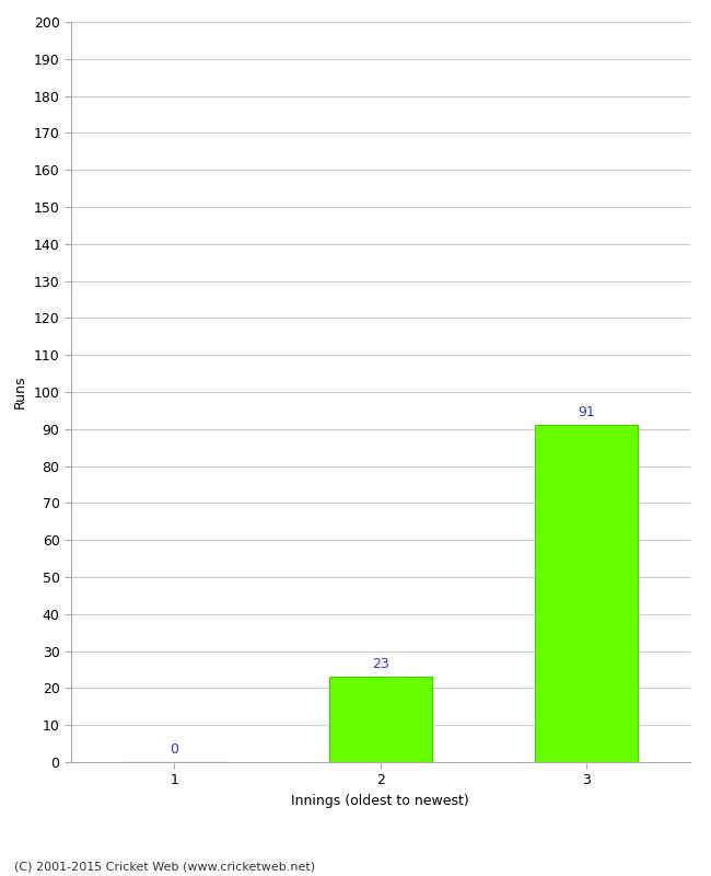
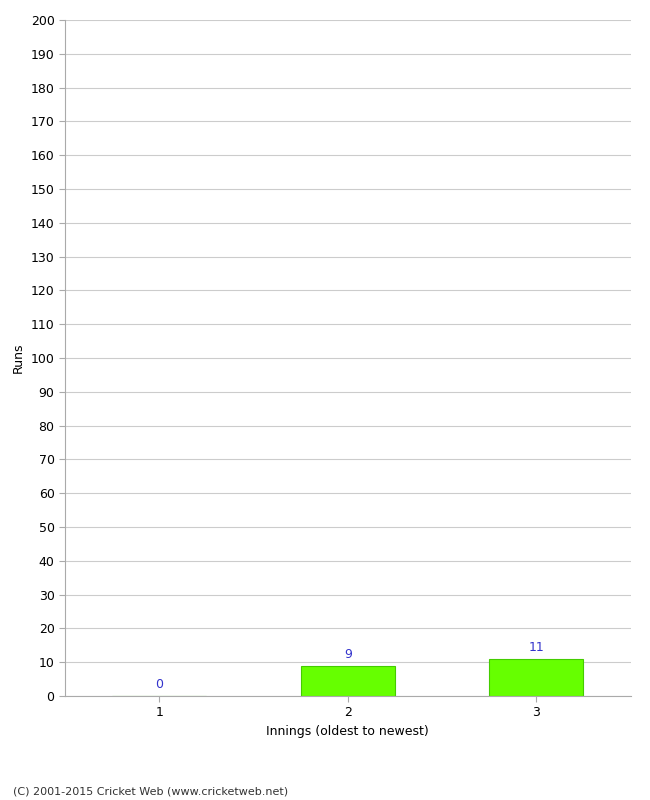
2: 23 -> 9
3: 91 -> 11
